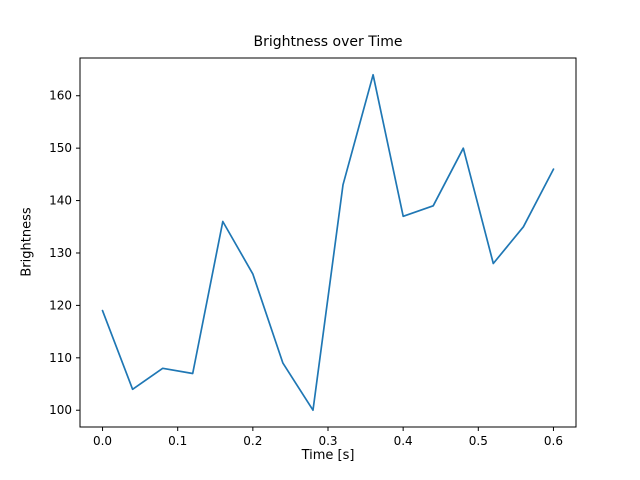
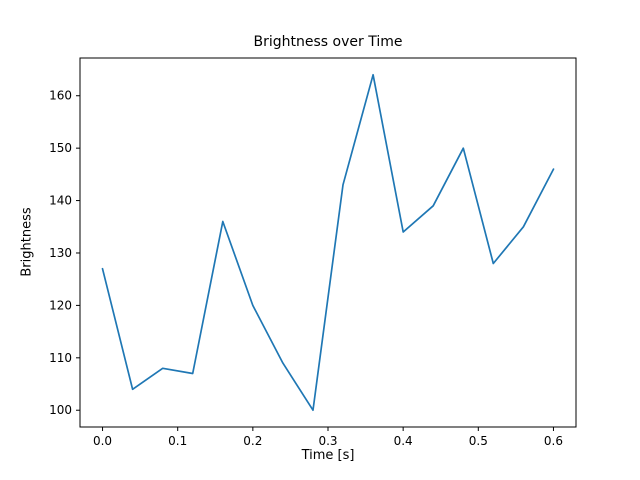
0.0: 119 -> 127
0.2: 126 -> 120
0.4: 137 -> 134
